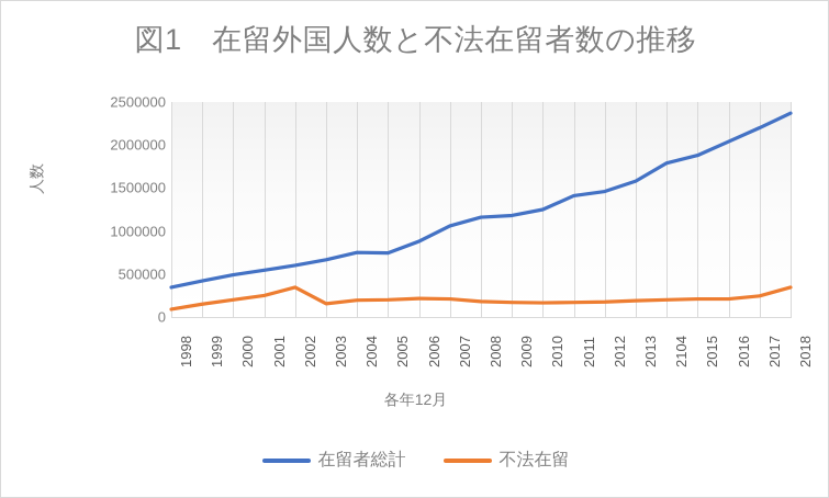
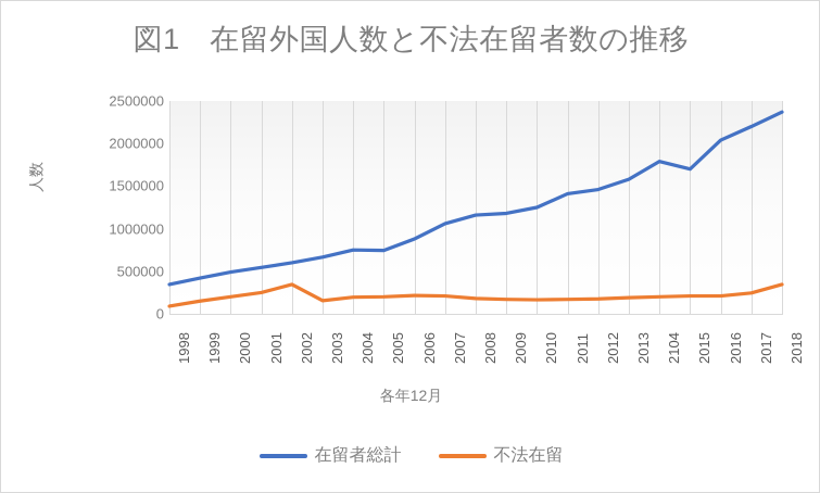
在留者総計/2015: 1900000 -> 1700000
